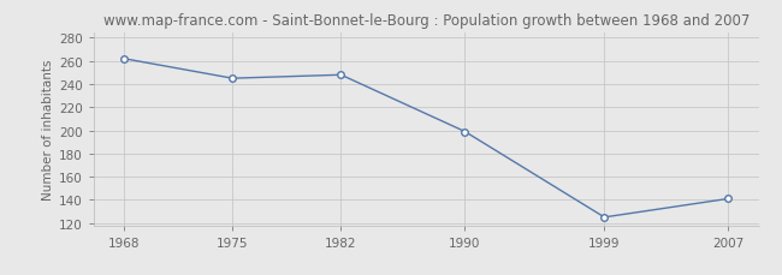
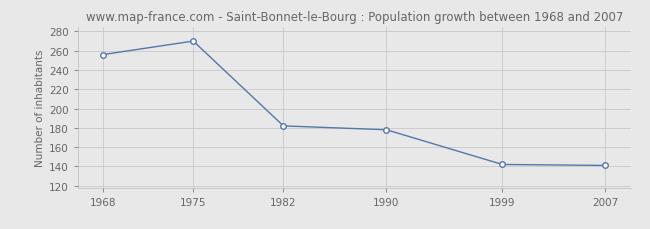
1968: 262 -> 256
1975: 245 -> 270
1982: 248 -> 182
1990: 199 -> 178
1999: 125 -> 142
